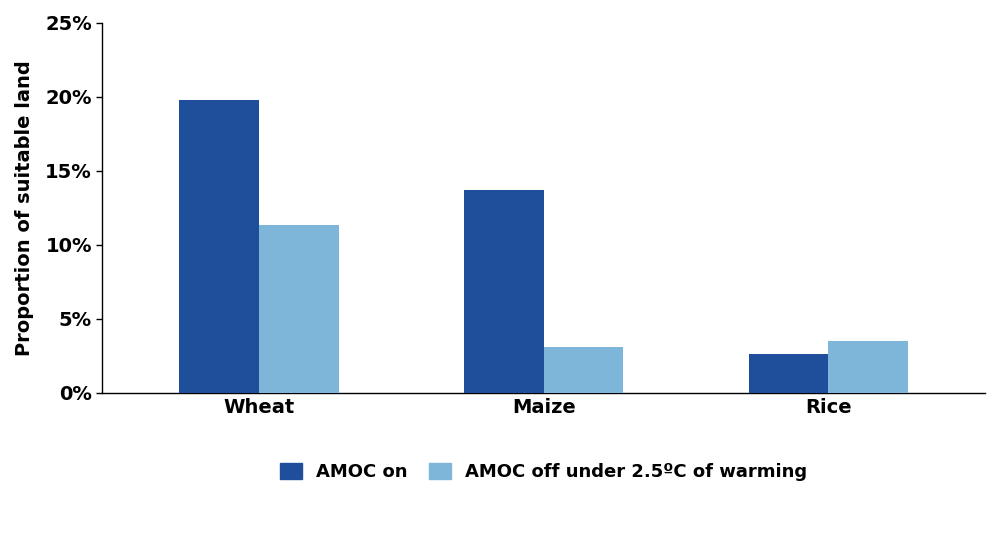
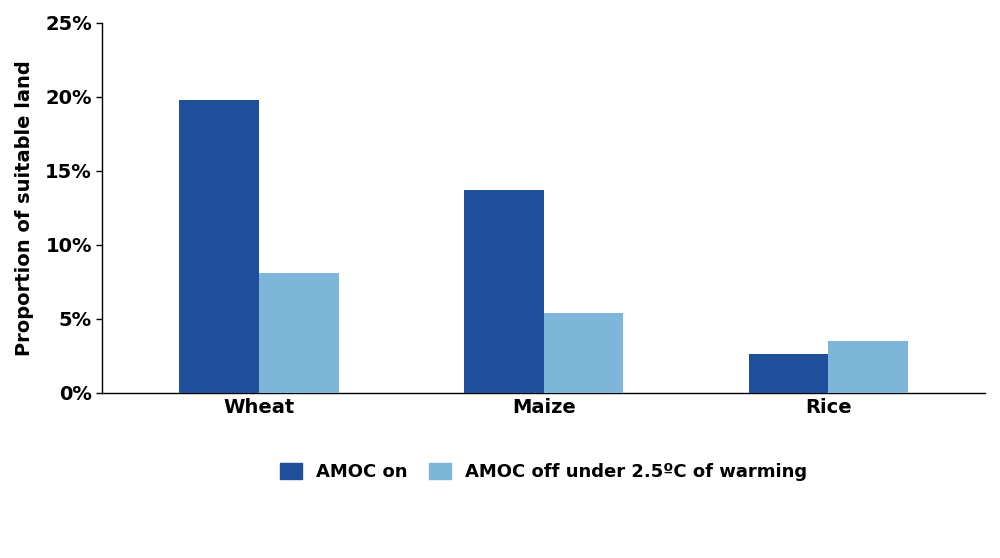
AMOC off under 2.5ºC of warming/Wheat: 11.3% -> 8.1%
AMOC off under 2.5ºC of warming/Maize: 3.1% -> 5.4%
